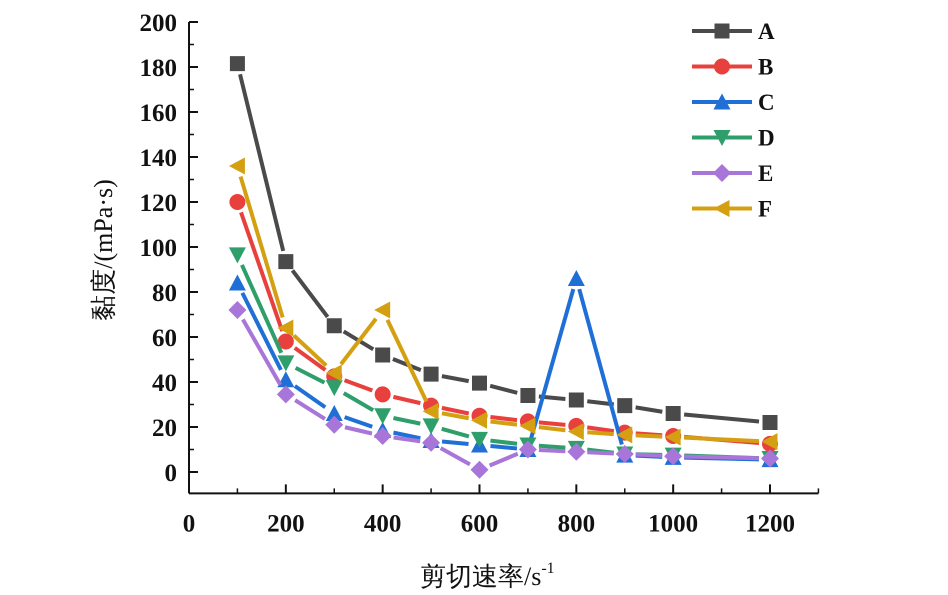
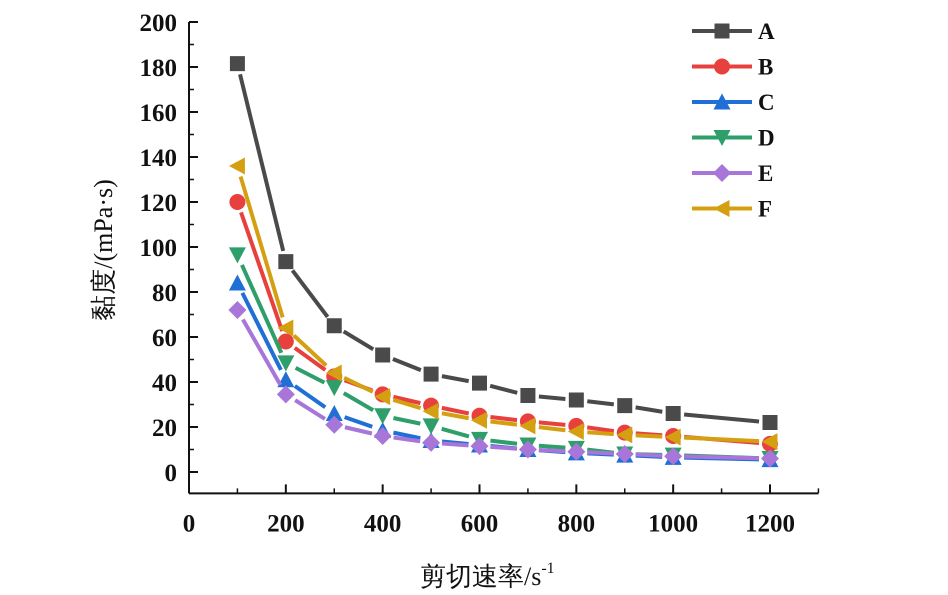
F/400: 72 -> 34
E/600: 1 -> 12
C/800: 86 -> 8
